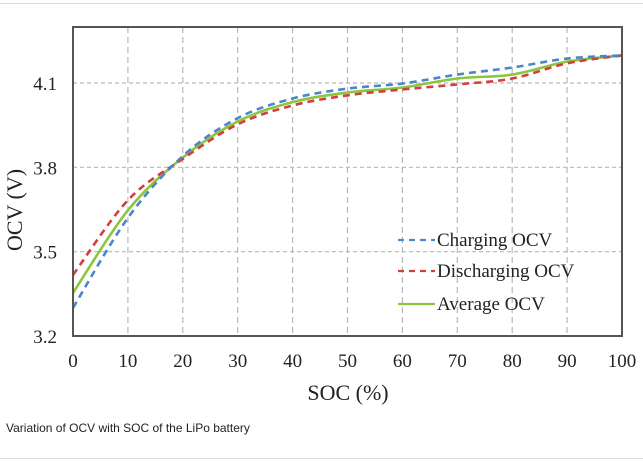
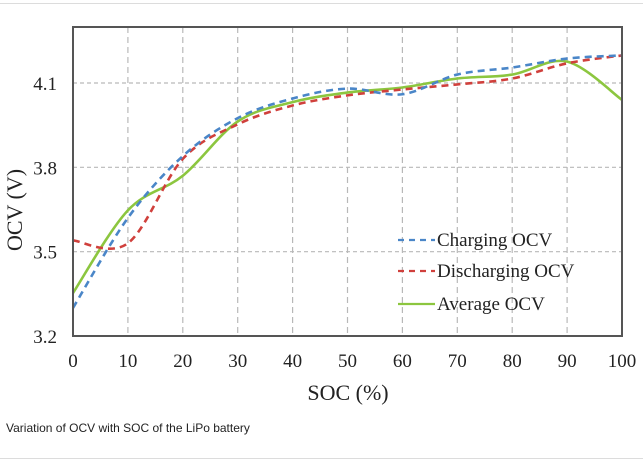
Discharging OCV/0: 3.42 -> 3.54
Discharging OCV/10: 3.68 -> 3.53
Average OCV/20: 3.83 -> 3.77
Charging OCV/60: 4.10 -> 4.06
Average OCV/100: 4.20 -> 4.04
